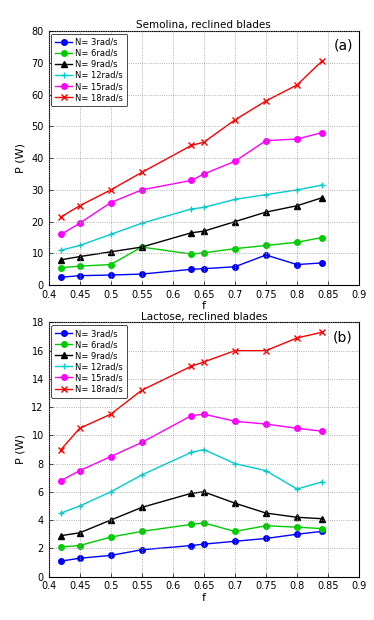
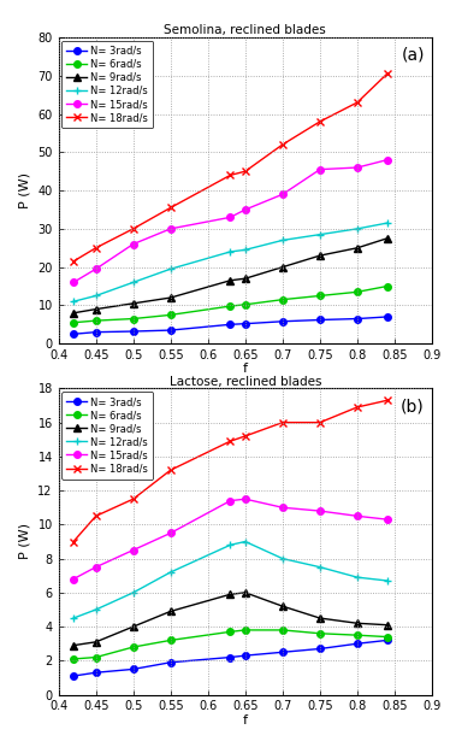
Semolina, reclined blades/N= 6rad/s/0.55: 12.0 -> 7.5
Semolina, reclined blades/N= 3rad/s/0.75: 9.5 -> 6.2
Lactose, reclined blades/N= 6rad/s/0.7: 3.2 -> 3.8
Lactose, reclined blades/N= 12rad/s/0.8: 6.2 -> 6.9
